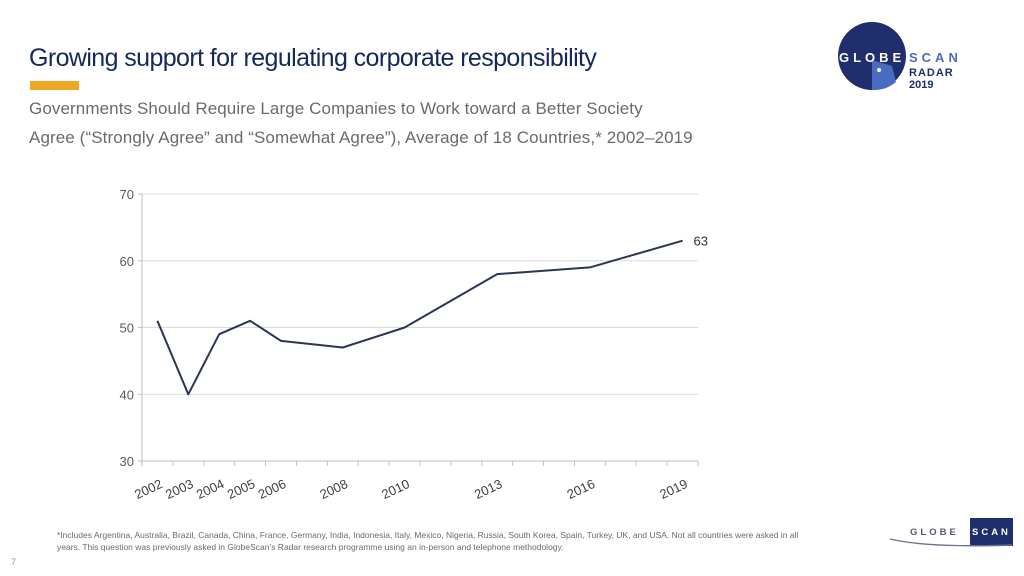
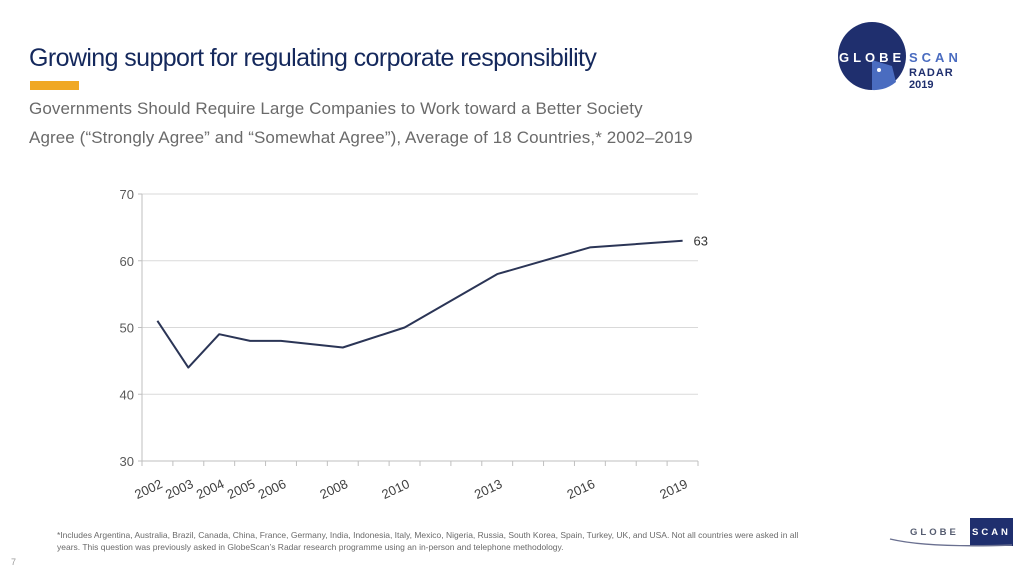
2003: 40 -> 44
2005: 51 -> 48
2016: 59 -> 62
